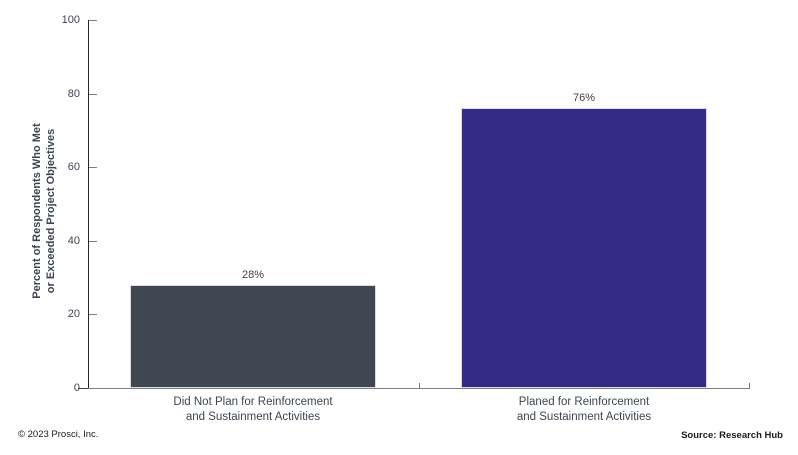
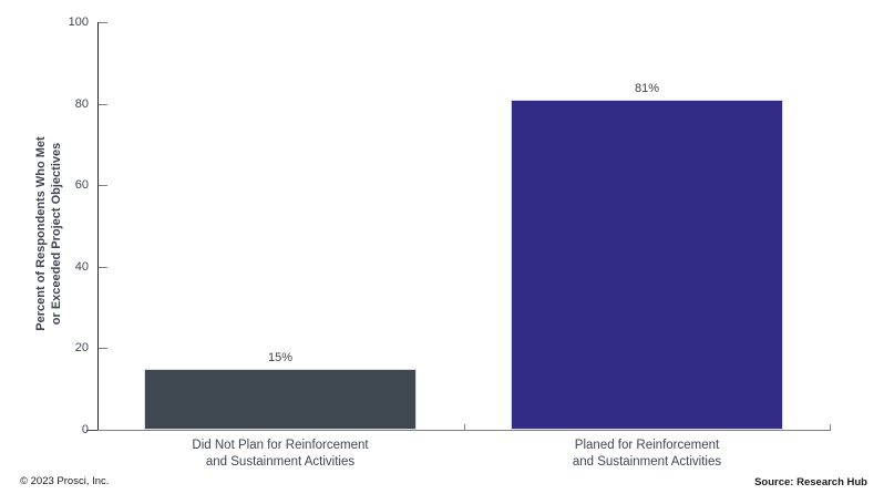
Did Not Plan for Reinforcement and Sustainment Activities: 28% -> 15%
Planed for Reinforcement and Sustainment Activities: 76% -> 81%
